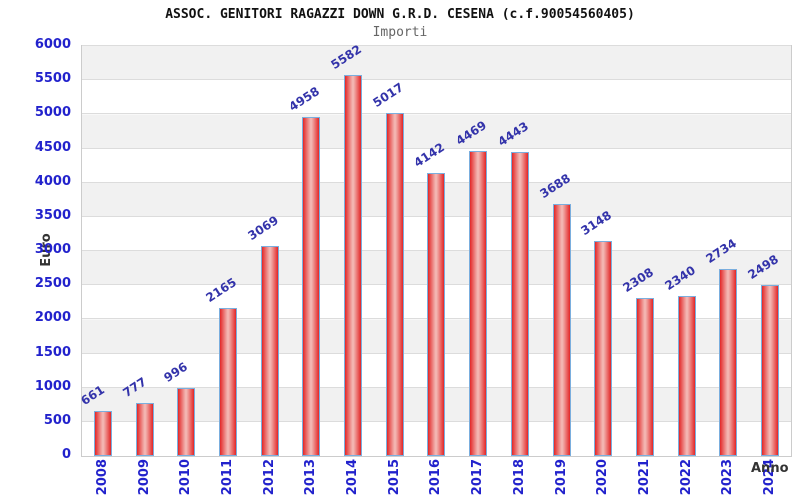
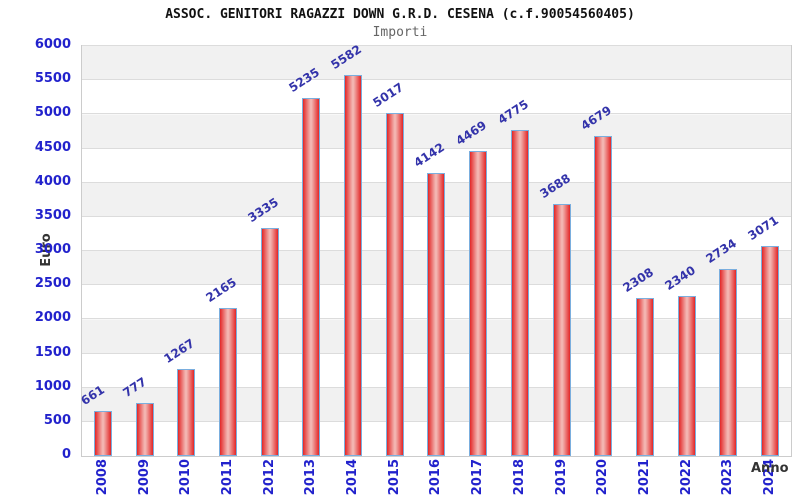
2010: 996 -> 1267
2012: 3069 -> 3335
2013: 4958 -> 5235
2018: 4443 -> 4775
2020: 3148 -> 4679
2024: 2498 -> 3071
